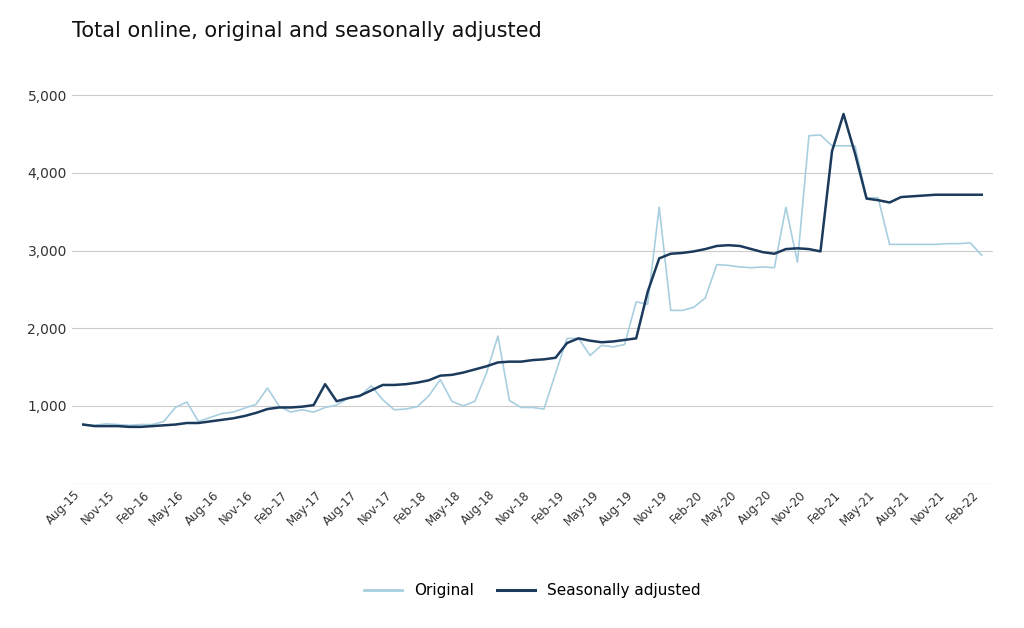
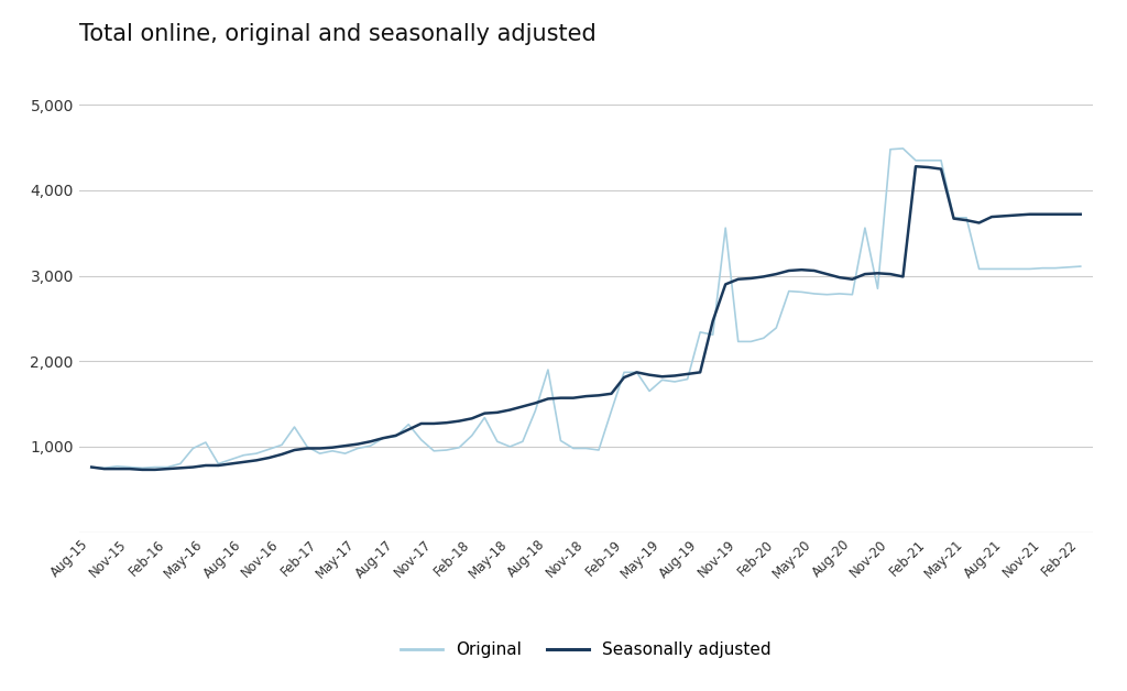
Seasonally adjusted/May-17: 1,280 -> 1,030
Seasonally adjusted/Feb-21: 4,760 -> 4,270
Original/Feb-22: 2,940 -> 3,110
